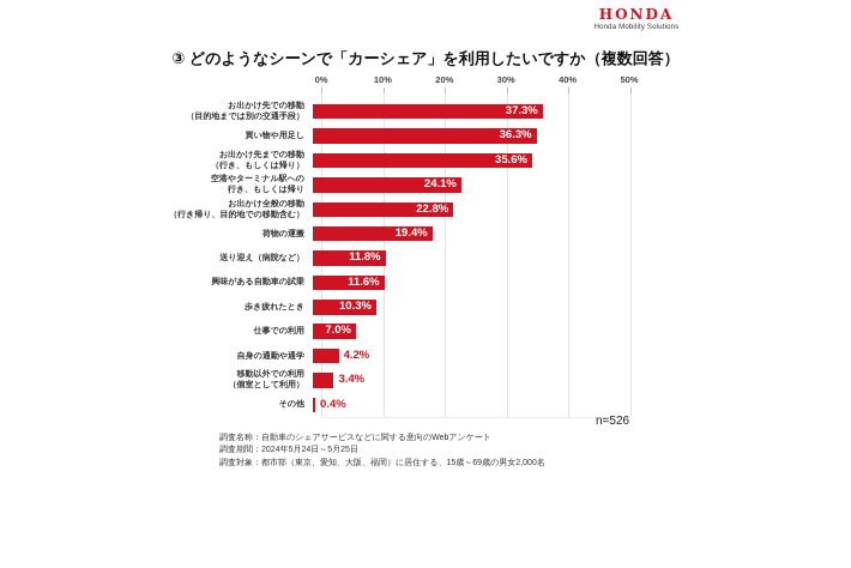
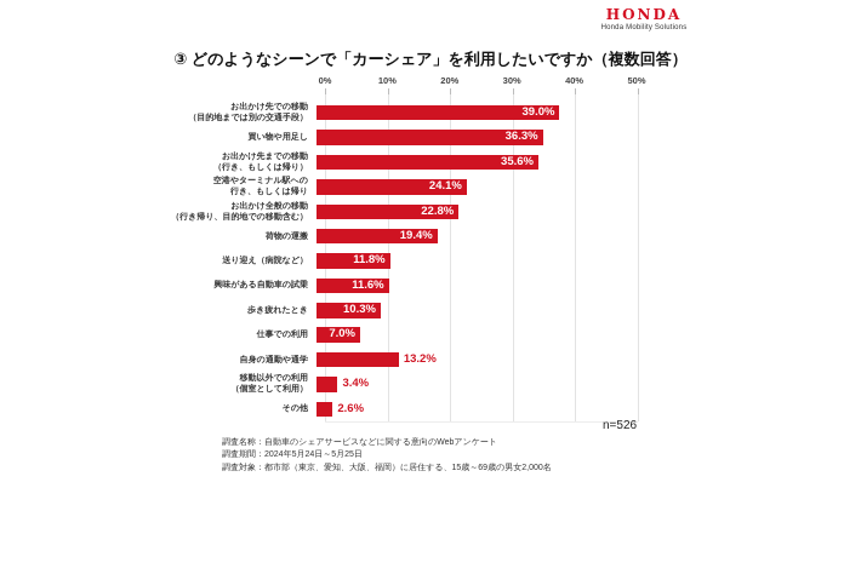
お出かけ先での移動（目的地までは別の交通手段）: 37.3% -> 39.0%
自身の通勤や通学: 4.2% -> 13.2%
その他: 0.4% -> 2.6%
